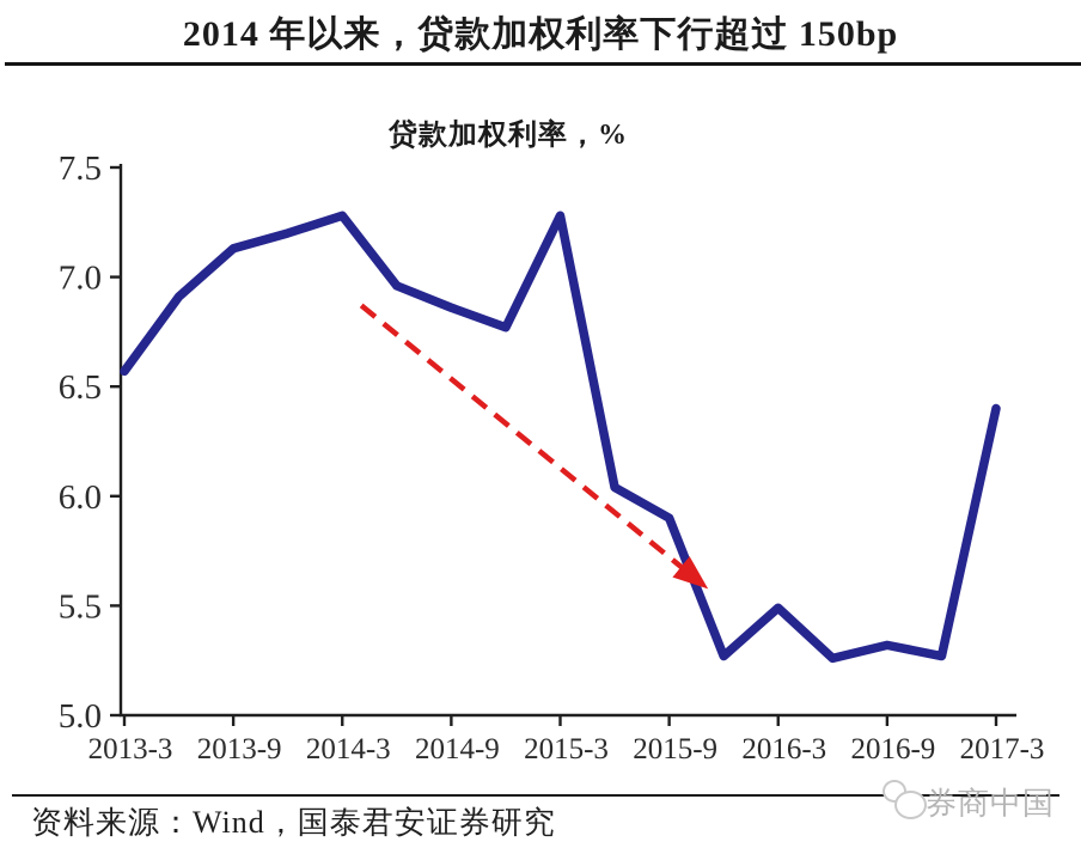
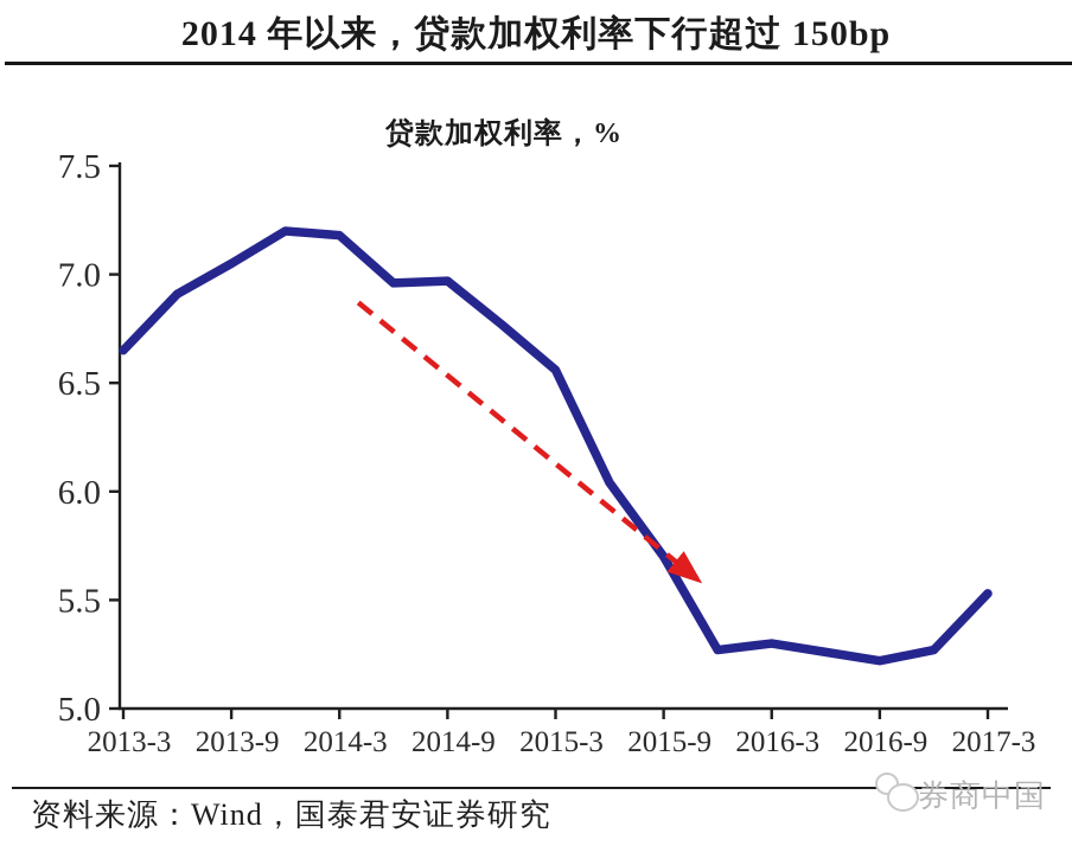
2013-3: 6.57 -> 6.65
2013-9: 7.13 -> 7.05
2014-3: 7.28 -> 7.18
2014-9: 6.86 -> 6.97
2015-3: 7.28 -> 6.56
2015-9: 5.90 -> 5.70
2016-3: 5.49 -> 5.30
2016-9: 5.32 -> 5.22
2017-3: 6.40 -> 5.53
